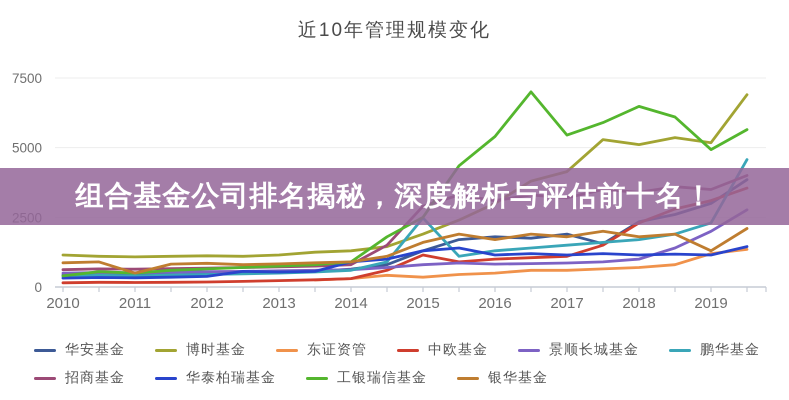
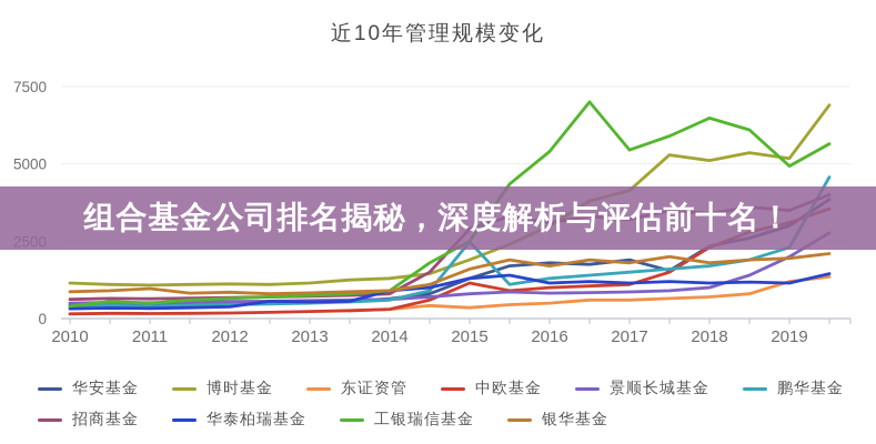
银华基金/2011: 500 -> 1000
银华基金/2019: 1300 -> 2000
